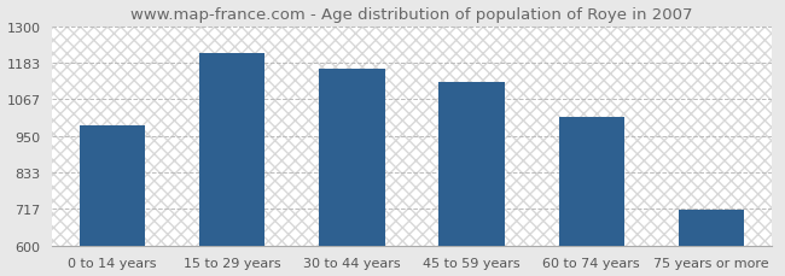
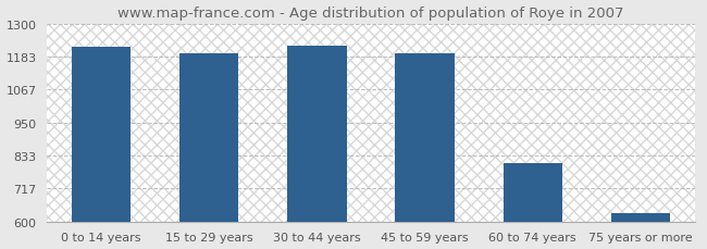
0 to 14 years: 985 -> 1218
15 to 29 years: 1215 -> 1193
30 to 44 years: 1165 -> 1220
45 to 59 years: 1120 -> 1195
60 to 74 years: 1010 -> 805
75 years or more: 715 -> 630
